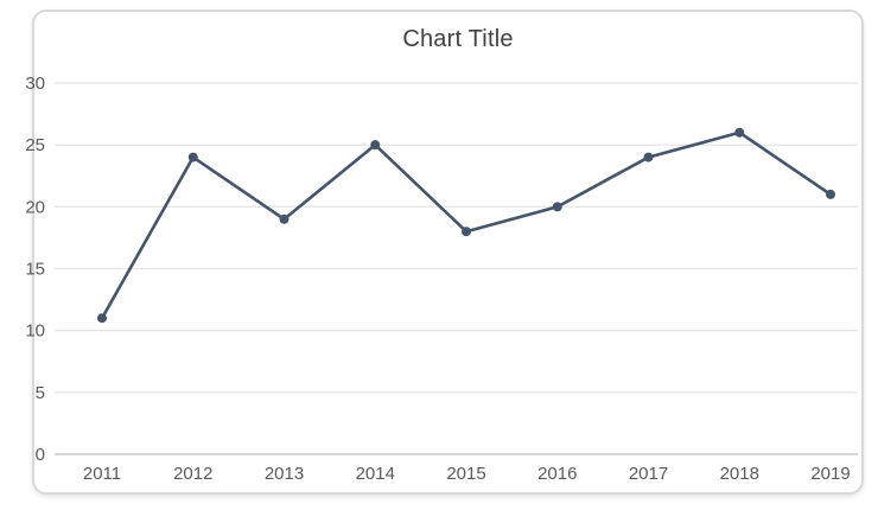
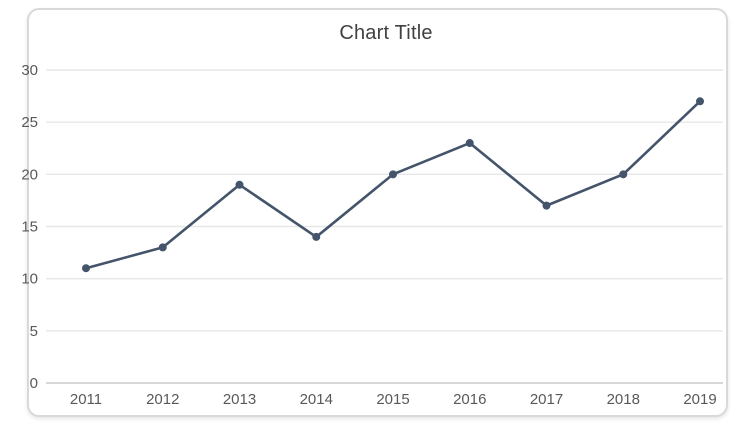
2012: 24 -> 13
2014: 25 -> 14
2015: 18 -> 20
2016: 20 -> 23
2017: 24 -> 17
2018: 26 -> 20
2019: 21 -> 27
